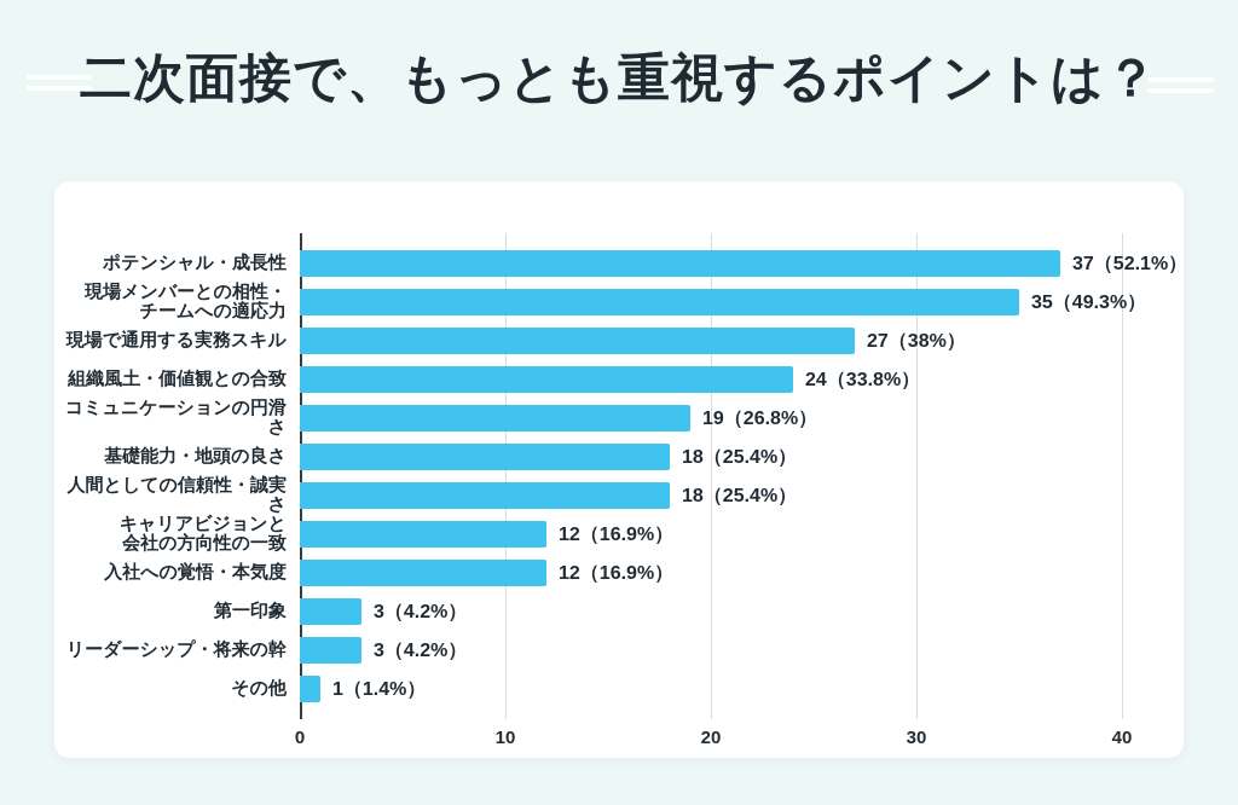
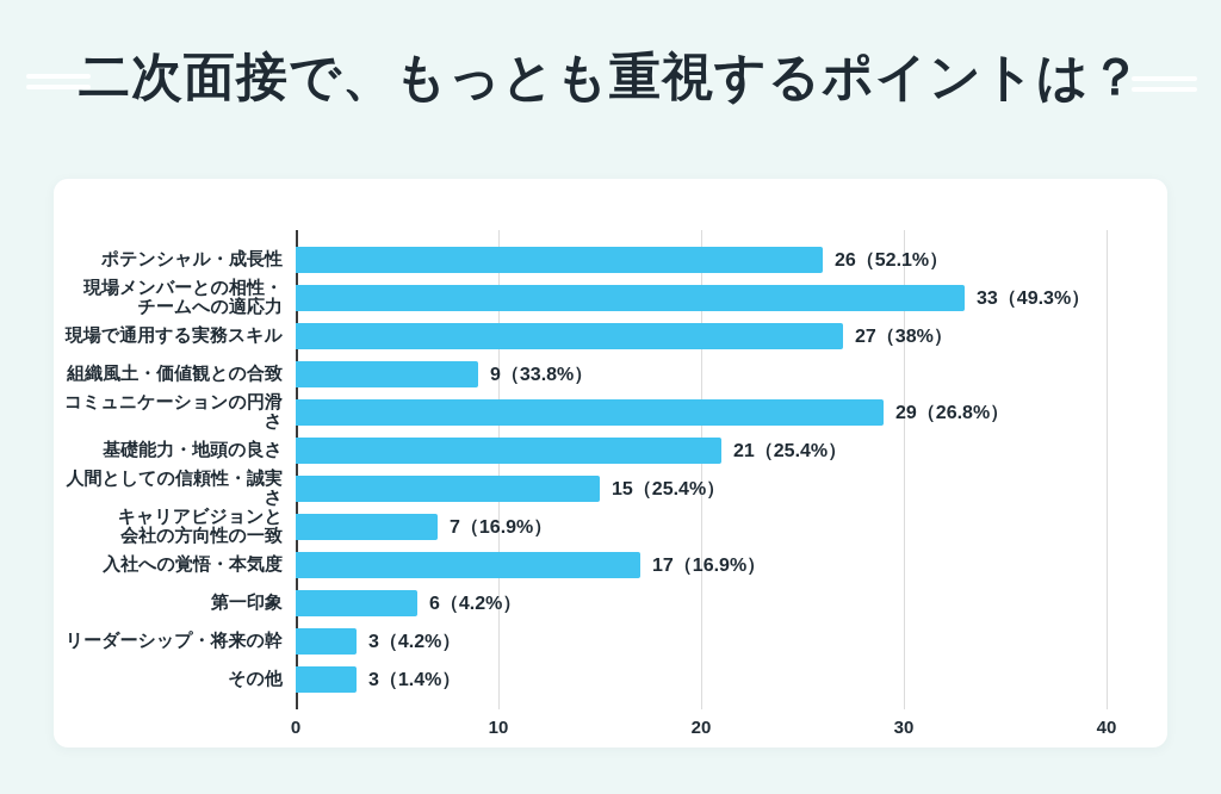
ポテンシャル・成長性: 37 -> 26
現場メンバーとの相性・ チームへの適応力: 35 -> 33
組織風土・価値観との合致: 24 -> 9
コミュニケーションの円滑さ: 19 -> 29
基礎能力・地頭の良さ: 18 -> 21
人間としての信頼性・誠実さ: 18 -> 15
キャリアビジョンと 会社の方向性の一致: 12 -> 7
入社への覚悟・本気度: 12 -> 17
第一印象: 3 -> 6
その他: 1 -> 3
